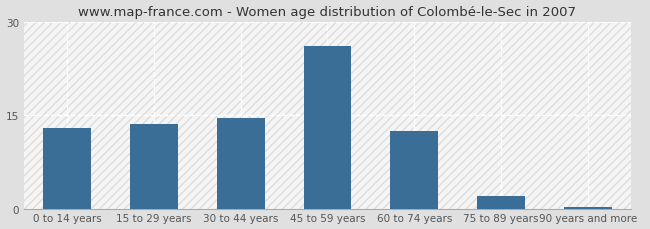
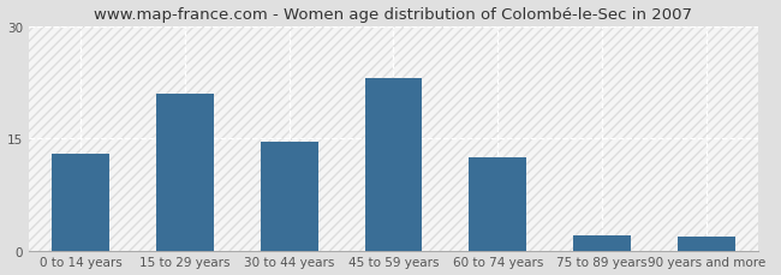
15 to 29 years: 13.5 -> 21.0
45 to 59 years: 26.0 -> 23.0
90 years and more: 0.3 -> 1.8
